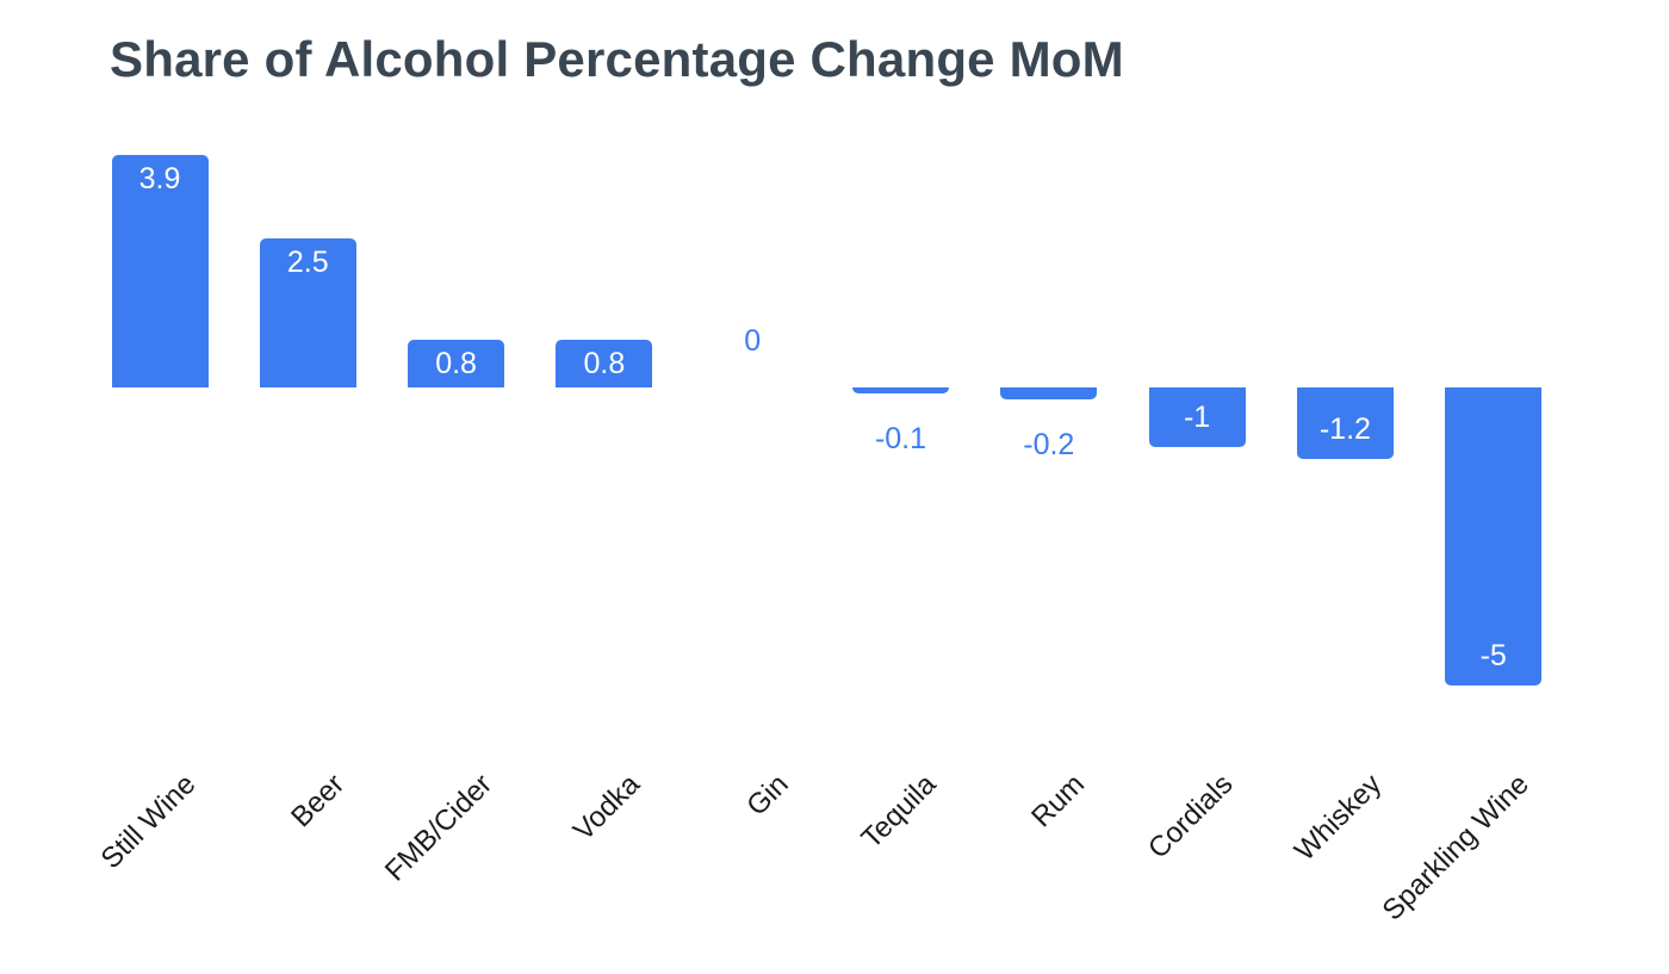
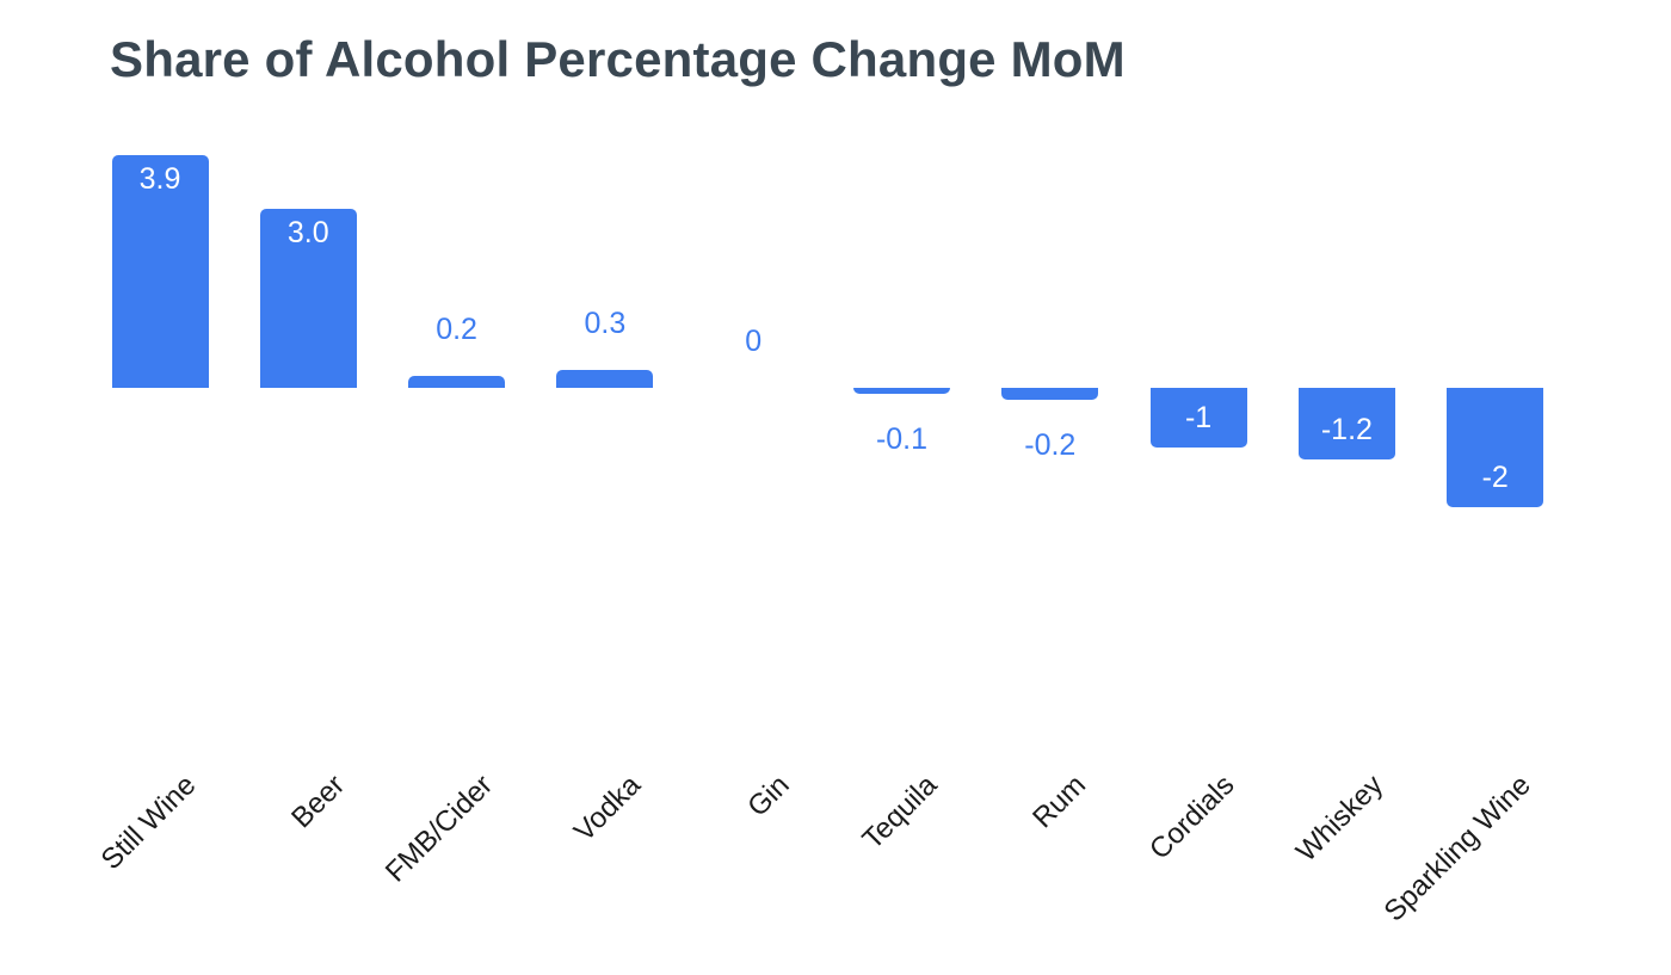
Beer: 2.5 -> 3.0
FMB/Cider: 0.8 -> 0.2
Vodka: 0.8 -> 0.3
Sparkling Wine: -5 -> -2
